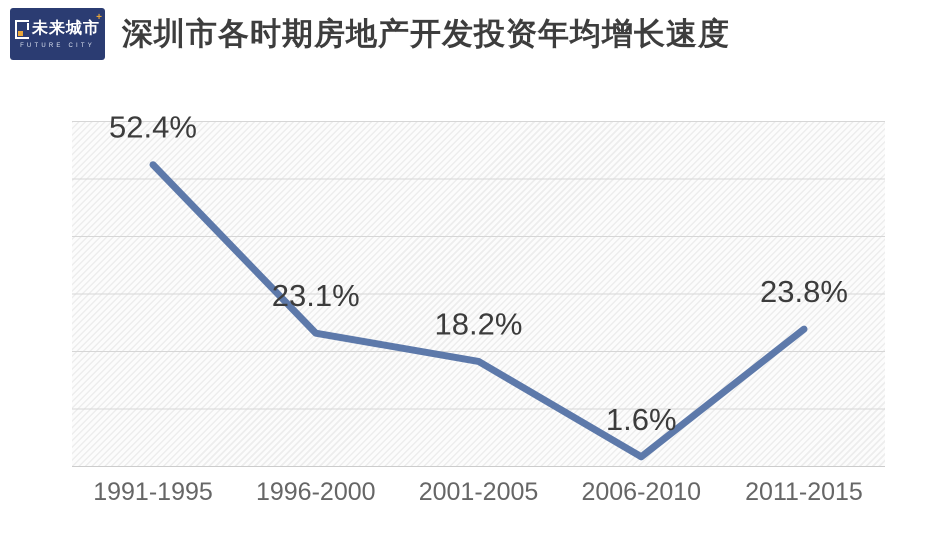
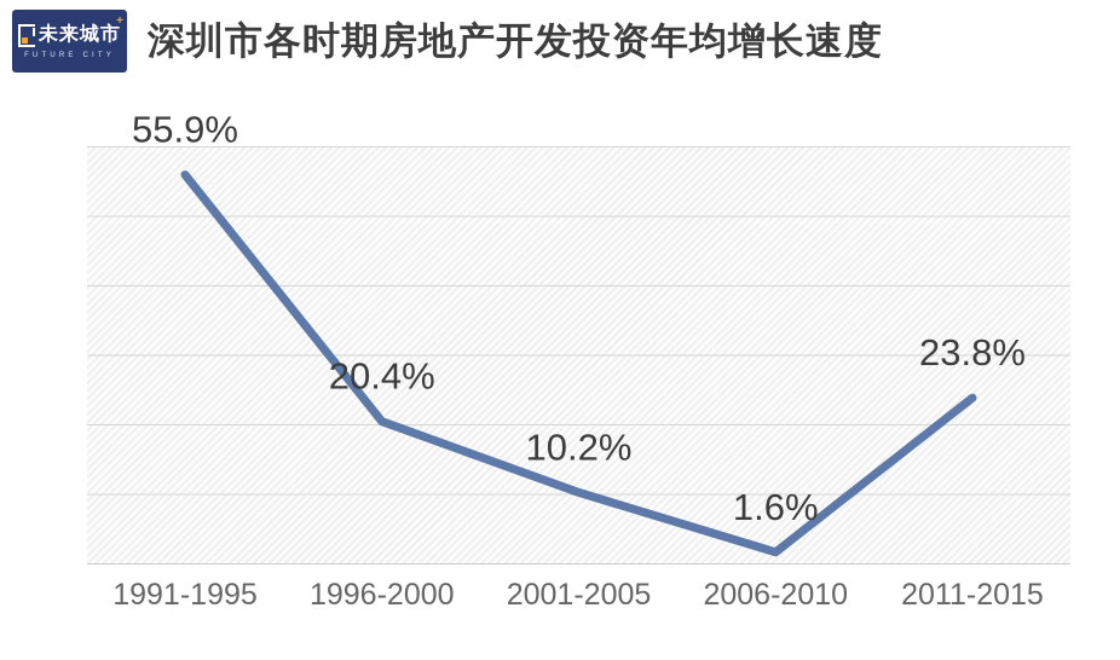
1991-1995: 52.4% -> 55.9%
1996-2000: 23.1% -> 20.4%
2001-2005: 18.2% -> 10.2%
